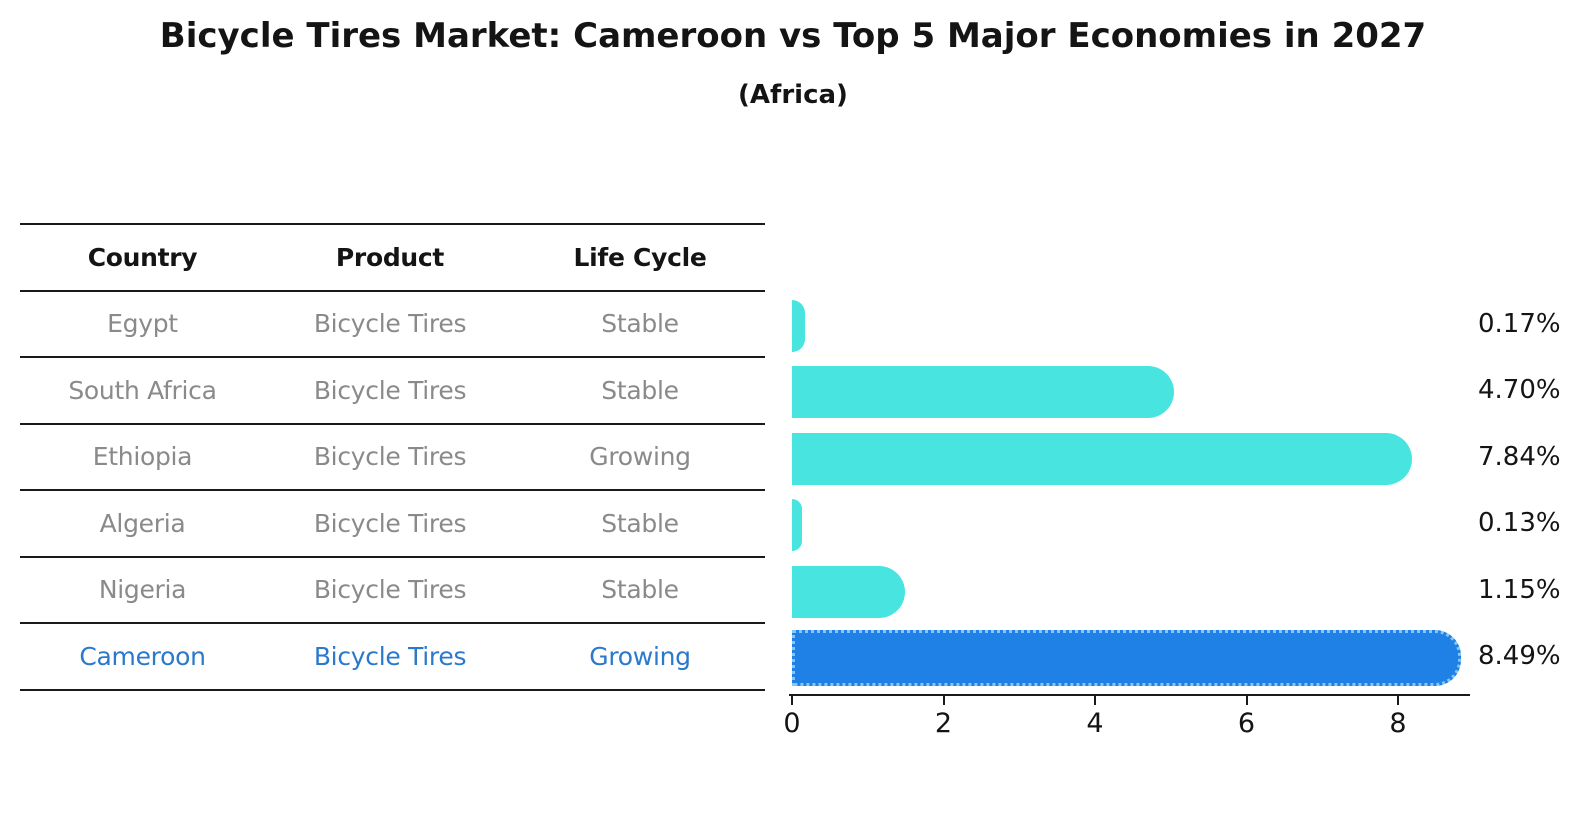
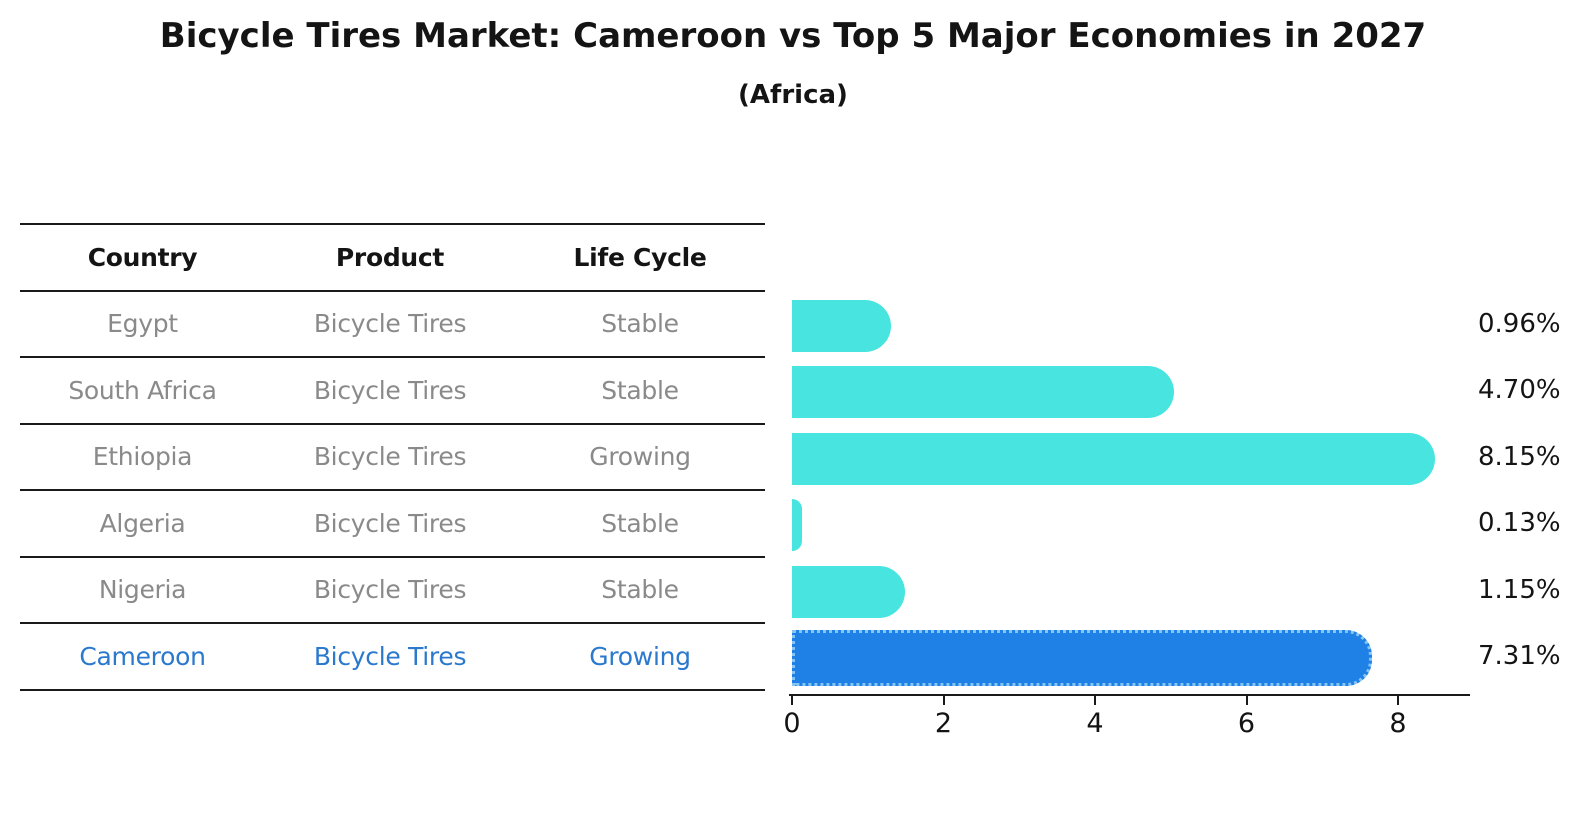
Egypt: 0.17% -> 0.96%
Ethiopia: 7.84% -> 8.15%
Cameroon: 8.49% -> 7.31%
